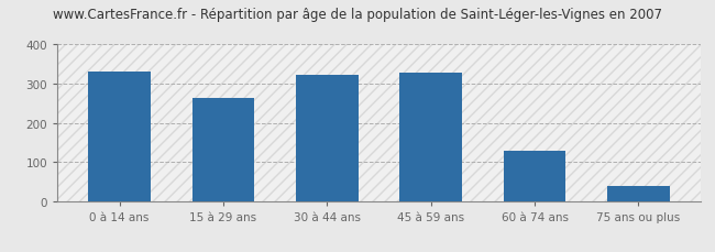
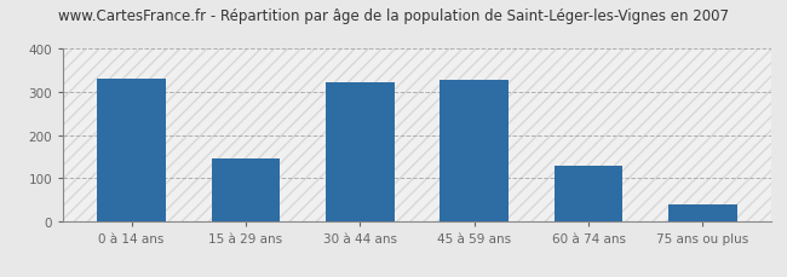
15 à 29 ans: 265 -> 145
